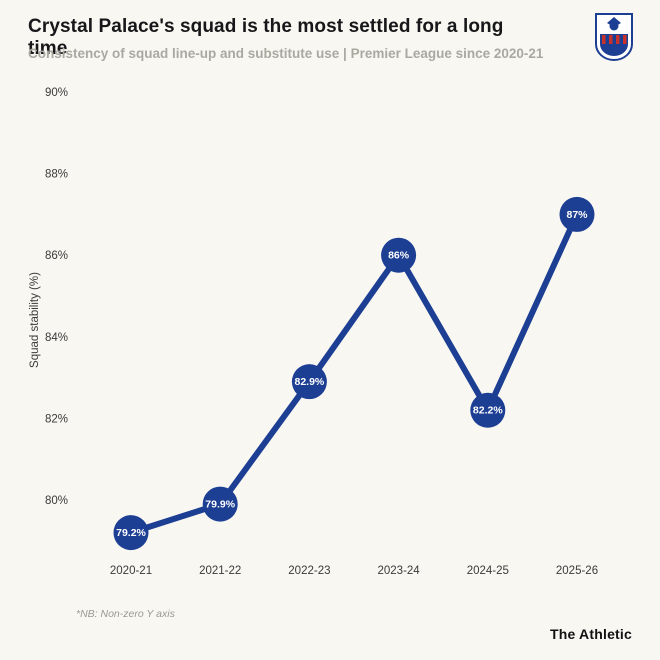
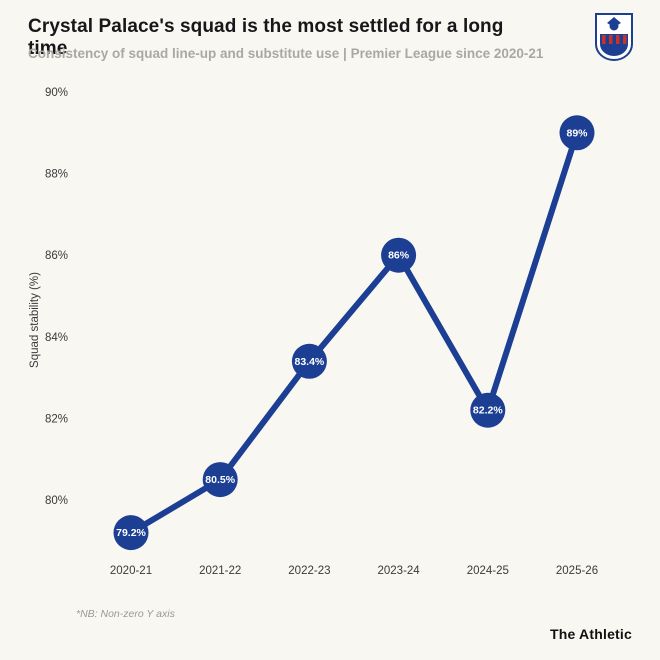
2021-22: 79.9% -> 80.5%
2022-23: 82.9% -> 83.4%
2025-26: 87% -> 89%
